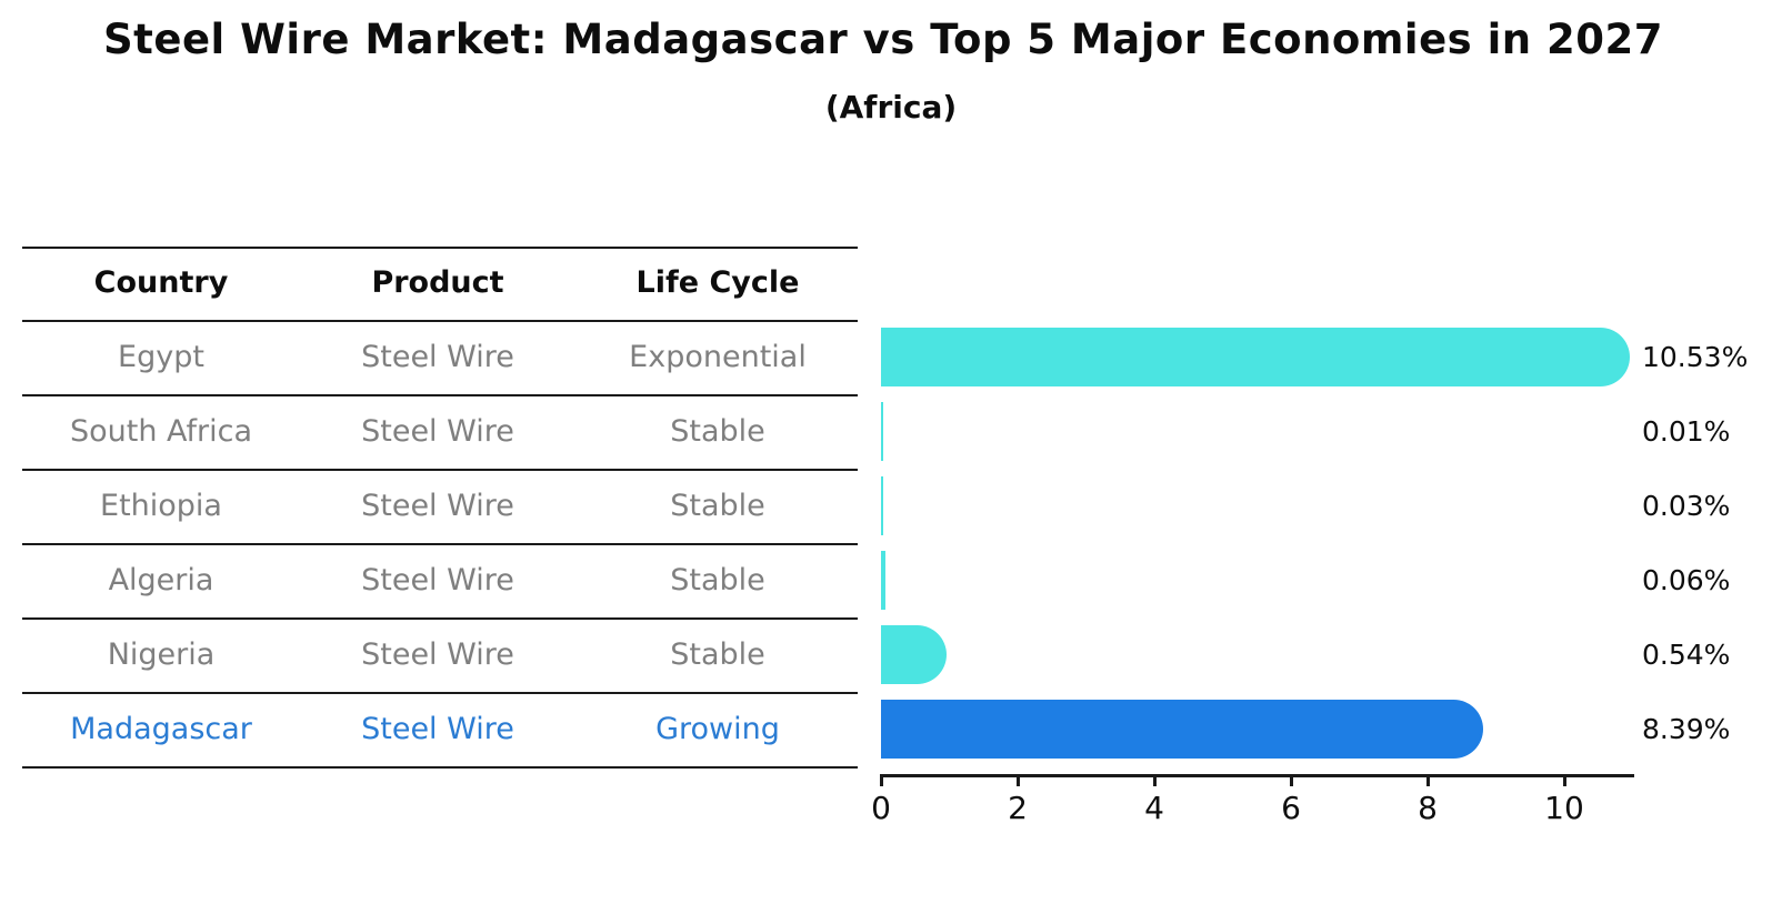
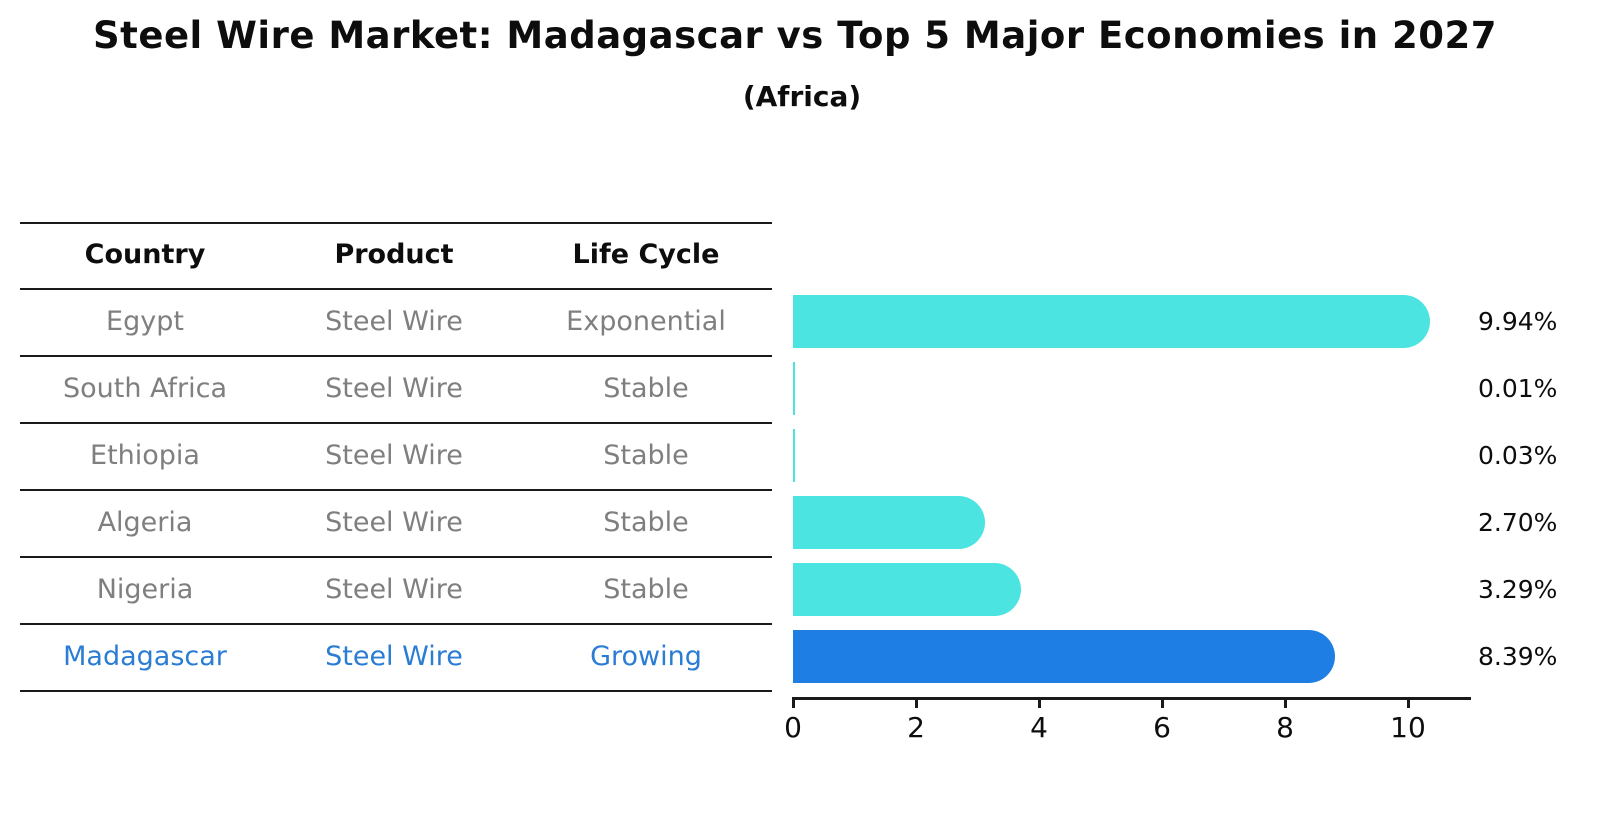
Egypt: 10.53% -> 9.94%
Algeria: 0.06% -> 2.70%
Nigeria: 0.54% -> 3.29%
